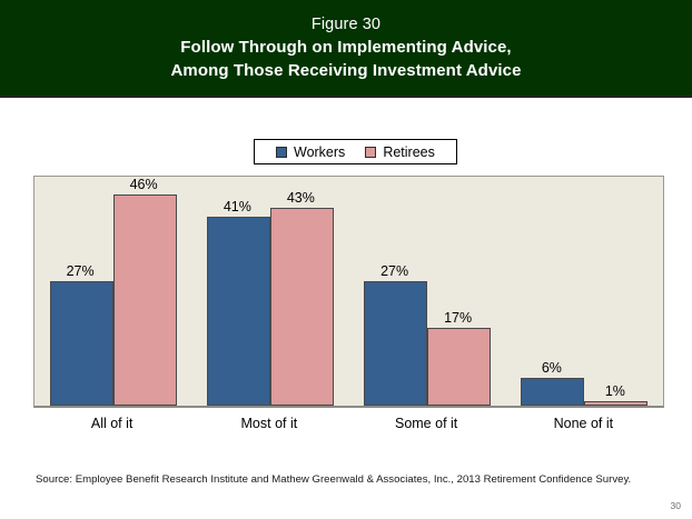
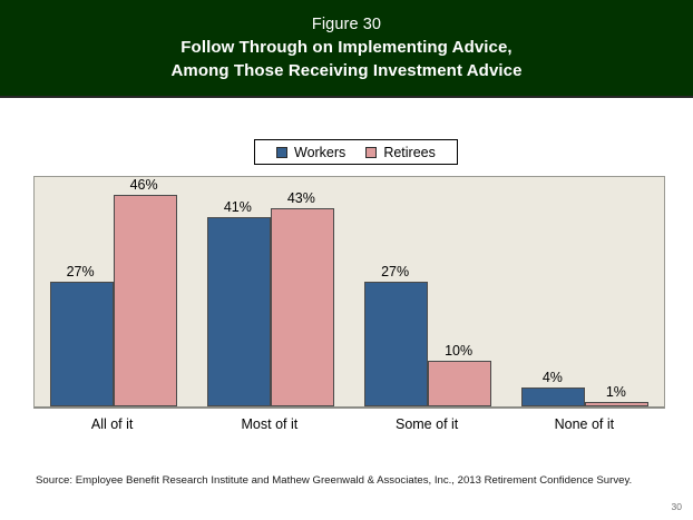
Retirees/Some of it: 17% -> 10%
Workers/None of it: 6% -> 4%
